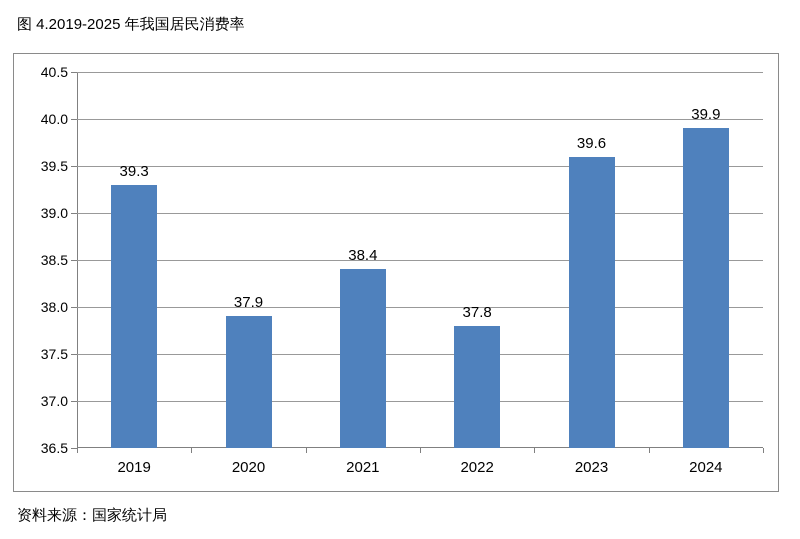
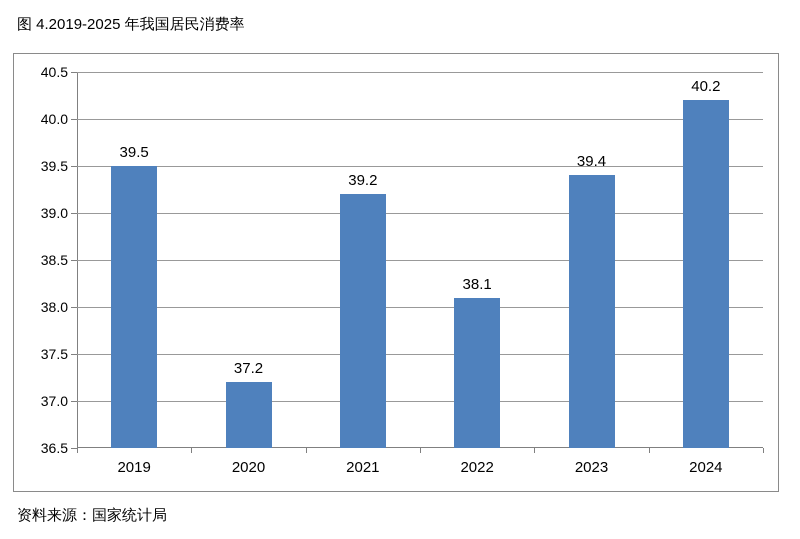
2019: 39.3 -> 39.5
2020: 37.9 -> 37.2
2021: 38.4 -> 39.2
2022: 37.8 -> 38.1
2023: 39.6 -> 39.4
2024: 39.9 -> 40.2
